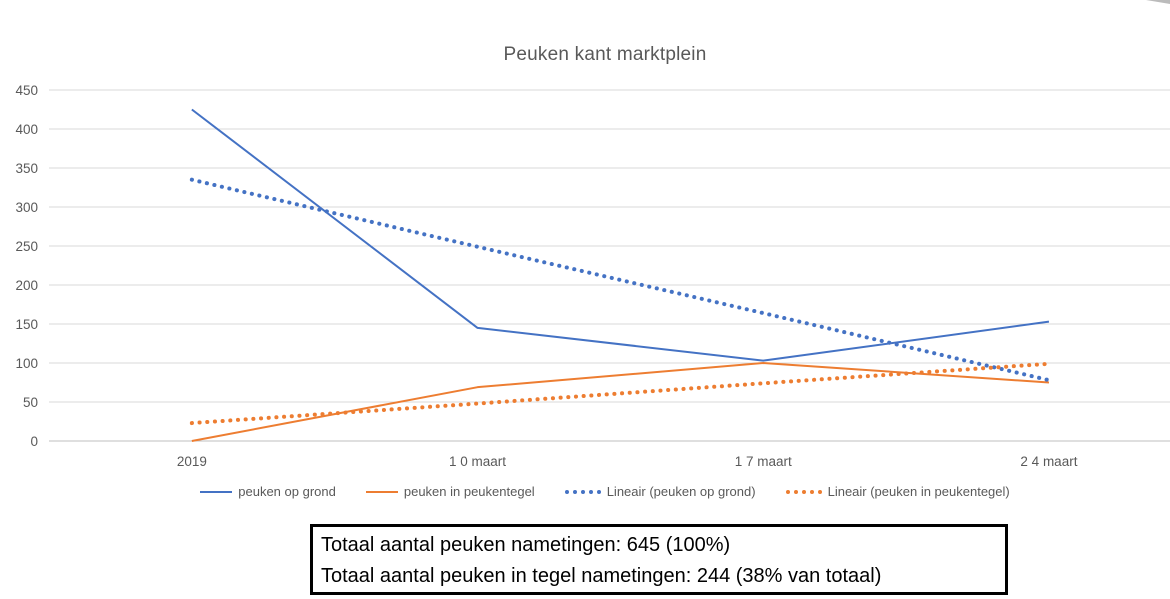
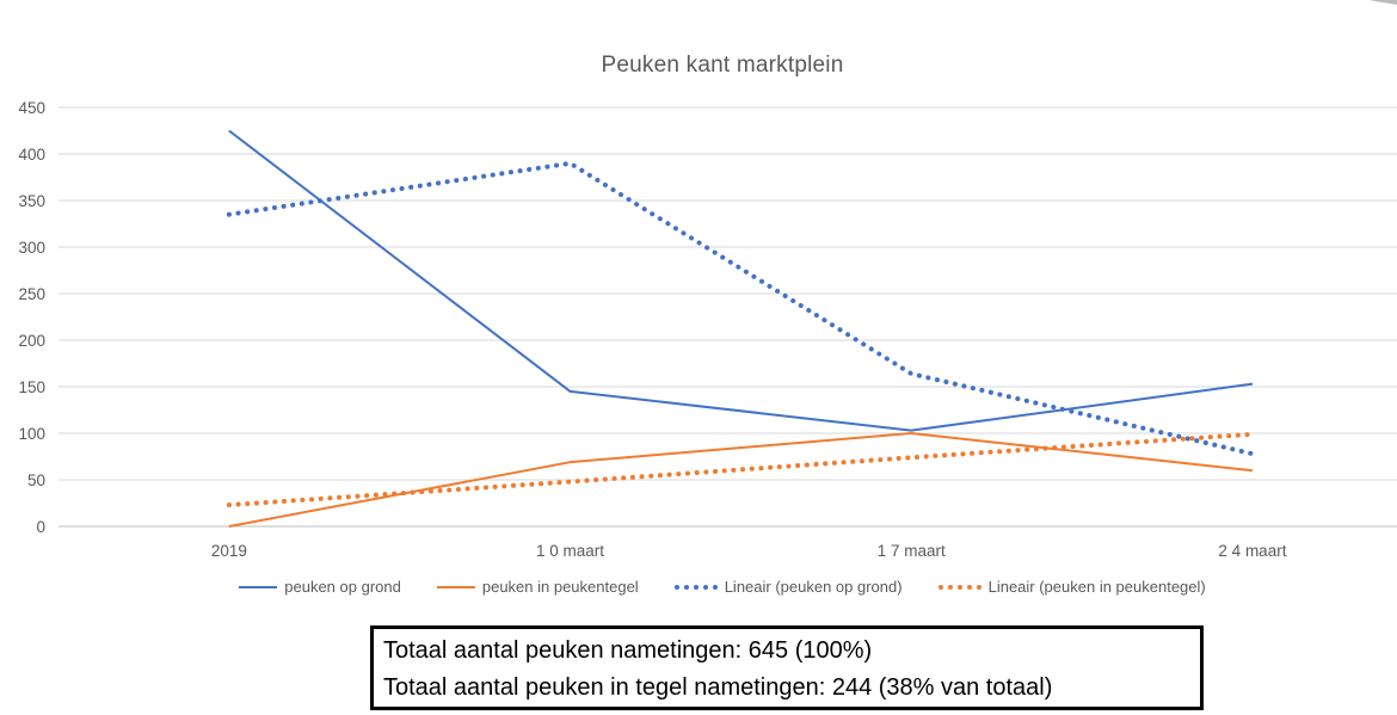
Lineair (peuken op grond)/1 0 maart: 250 -> 390
peuken in peukentegel/2 4 maart: 80 -> 60
